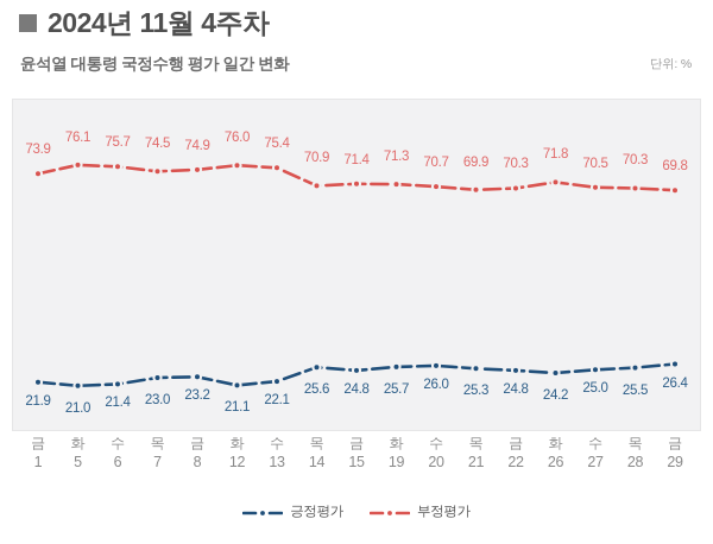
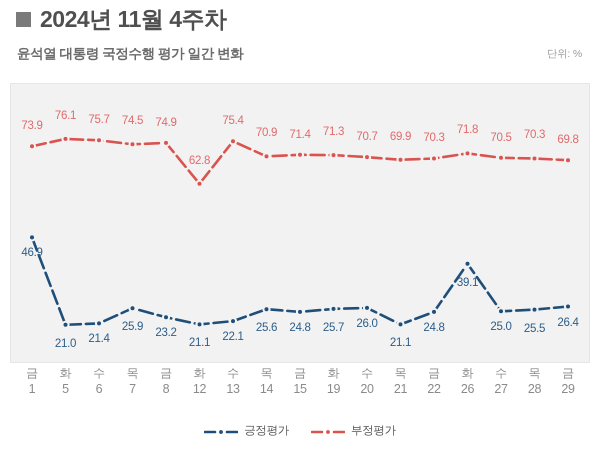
긍정평가/1: 21.9 -> 46.9
긍정평가/7: 23.0 -> 25.9
부정평가/12: 76.0 -> 62.8
긍정평가/21: 25.3 -> 21.1
긍정평가/26: 24.2 -> 39.1
